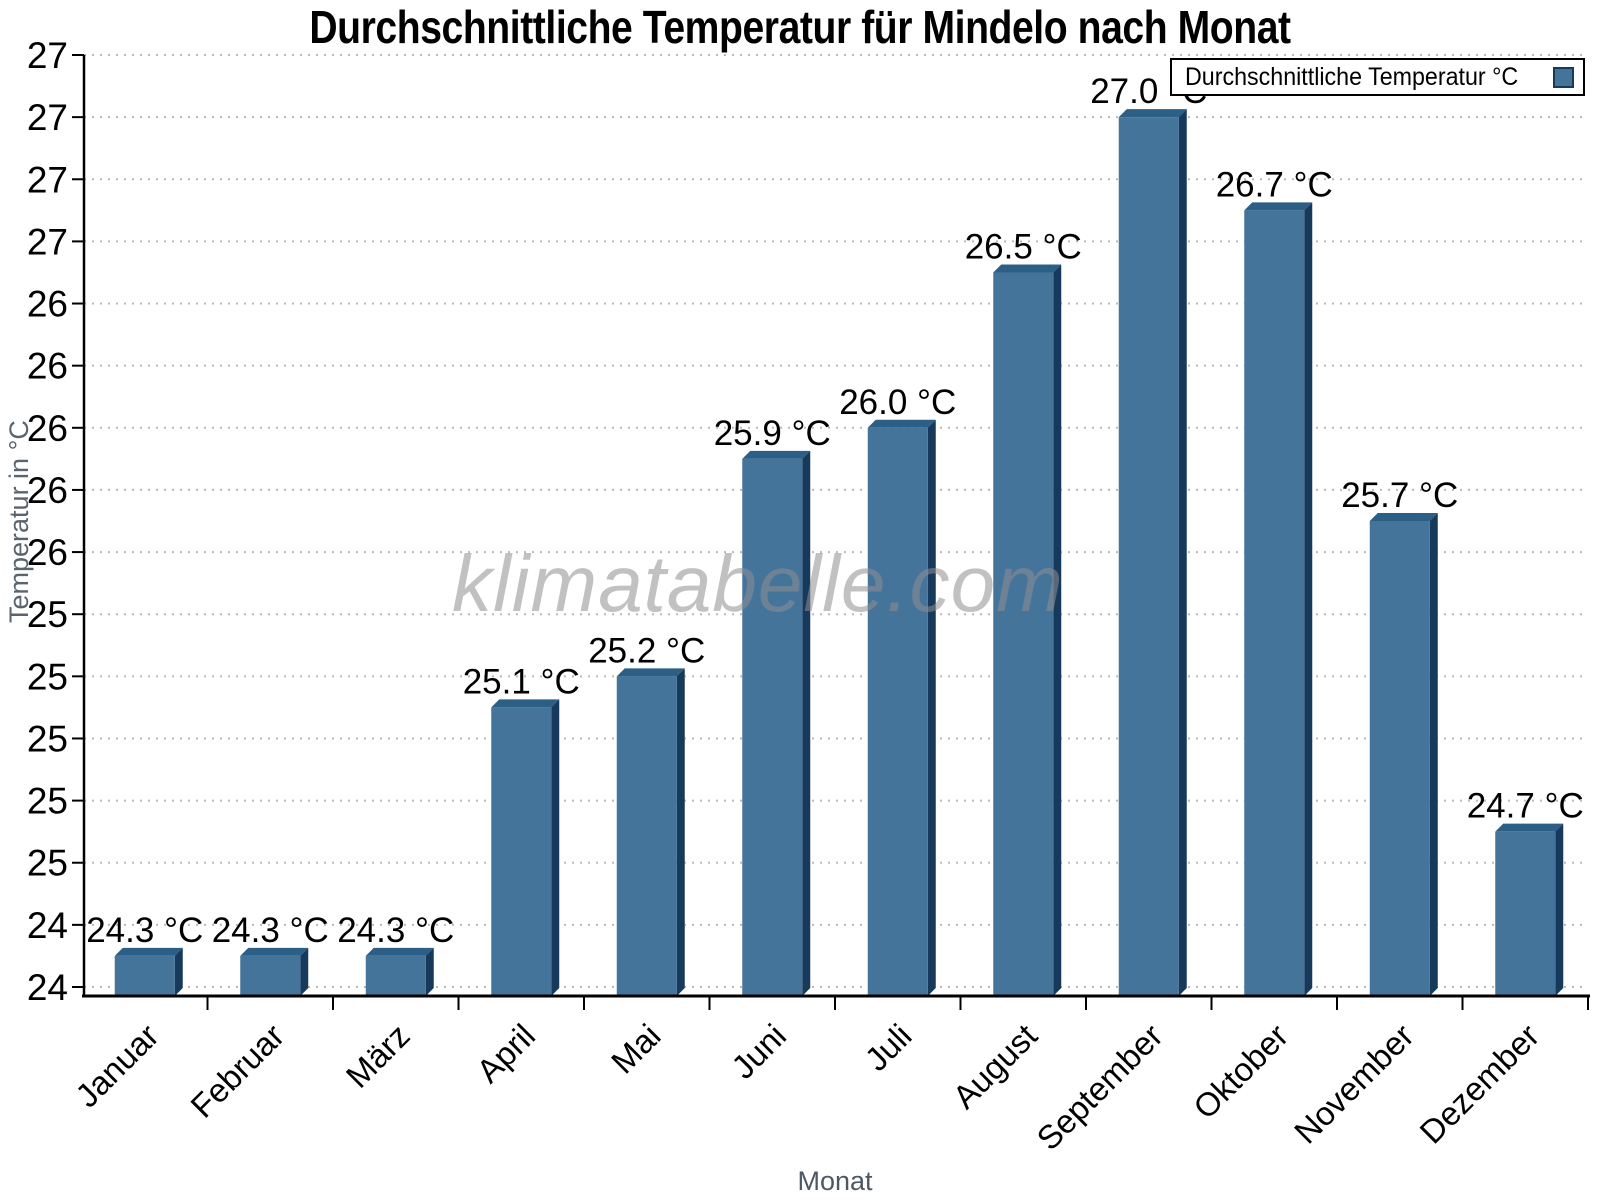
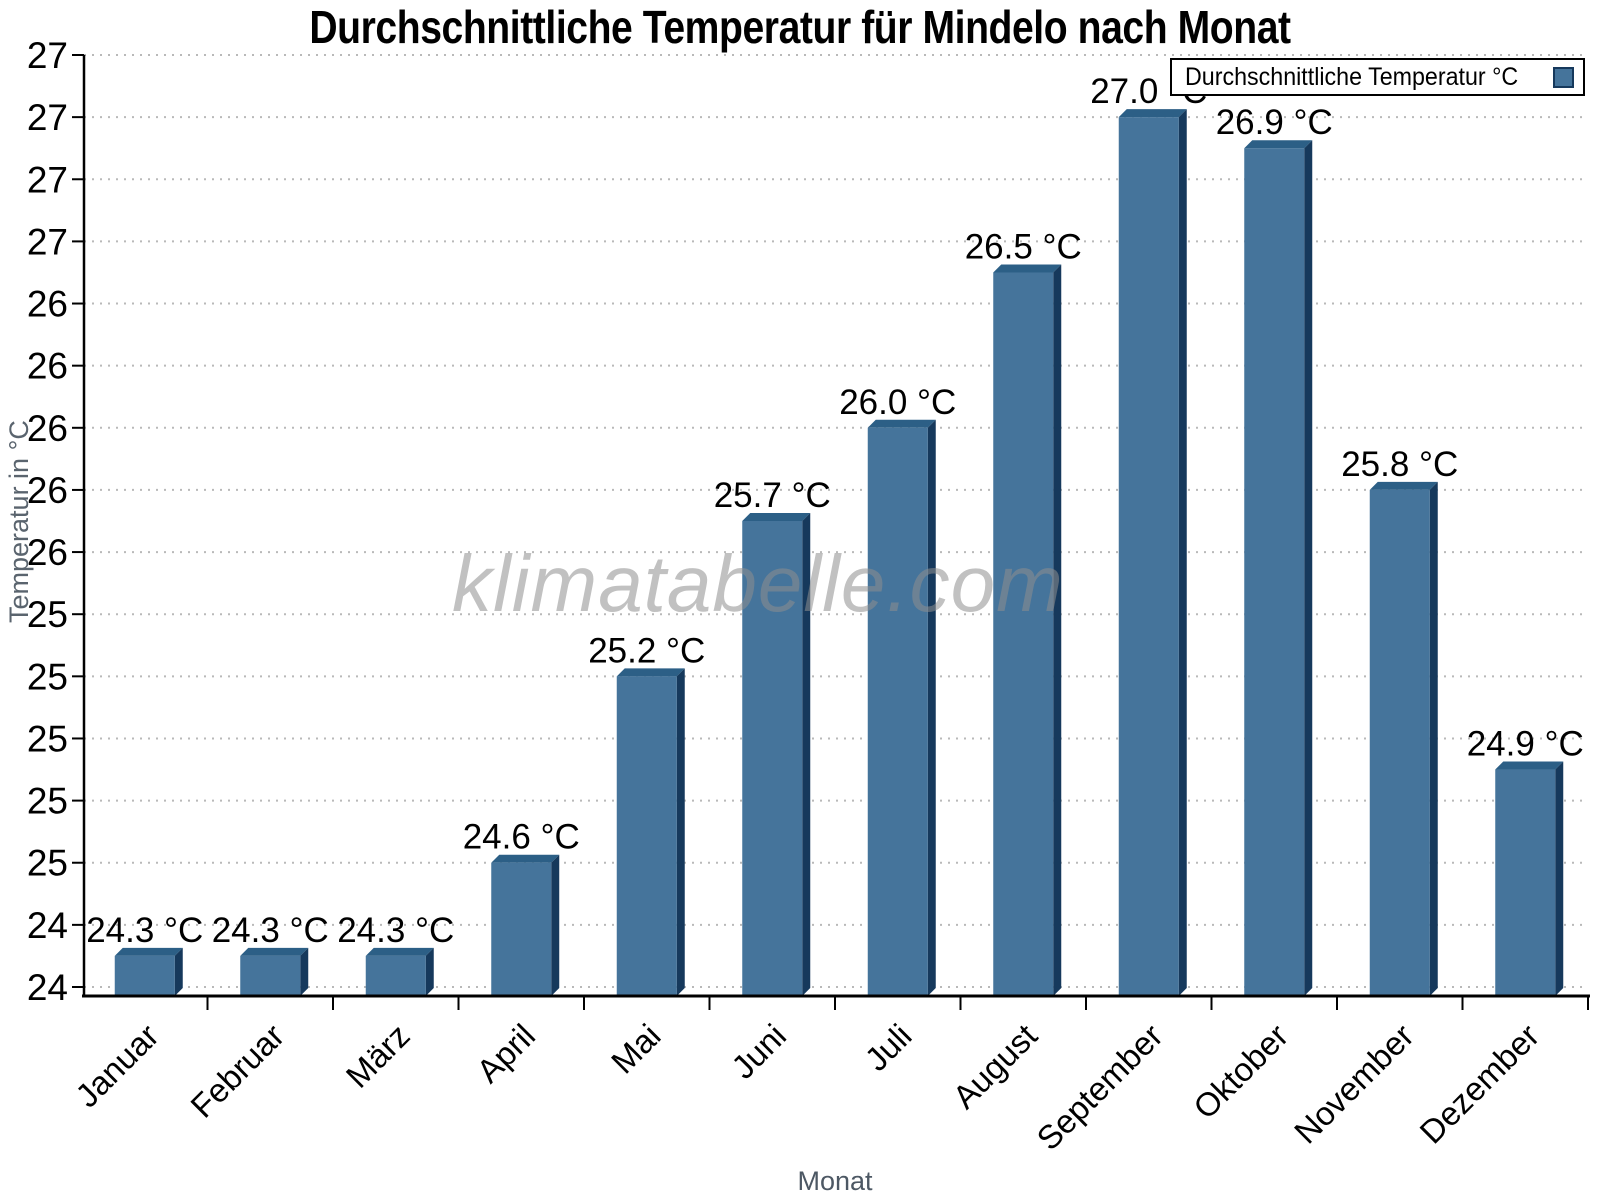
April: 25.1 -> 24.6
Juni: 25.9 -> 25.7
Oktober: 26.7 -> 26.9
November: 25.7 -> 25.8
Dezember: 24.7 -> 24.9
